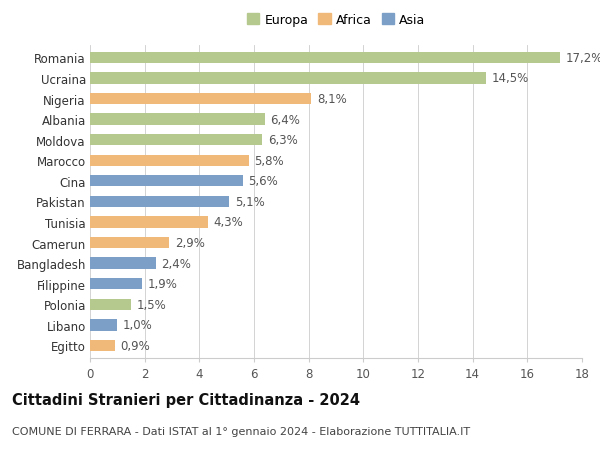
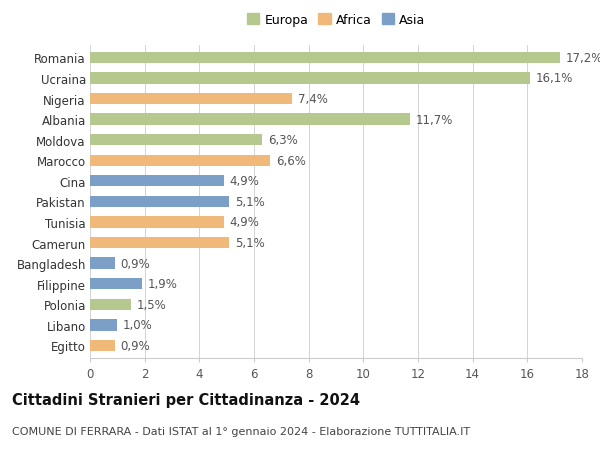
Ucraina: 14,5% -> 16,1%
Nigeria: 8,1% -> 7,4%
Albania: 6,4% -> 11,7%
Marocco: 5,8% -> 6,6%
Cina: 5,6% -> 4,9%
Tunisia: 4,3% -> 4,9%
Camerun: 2,9% -> 5,1%
Bangladesh: 2,4% -> 0,9%
